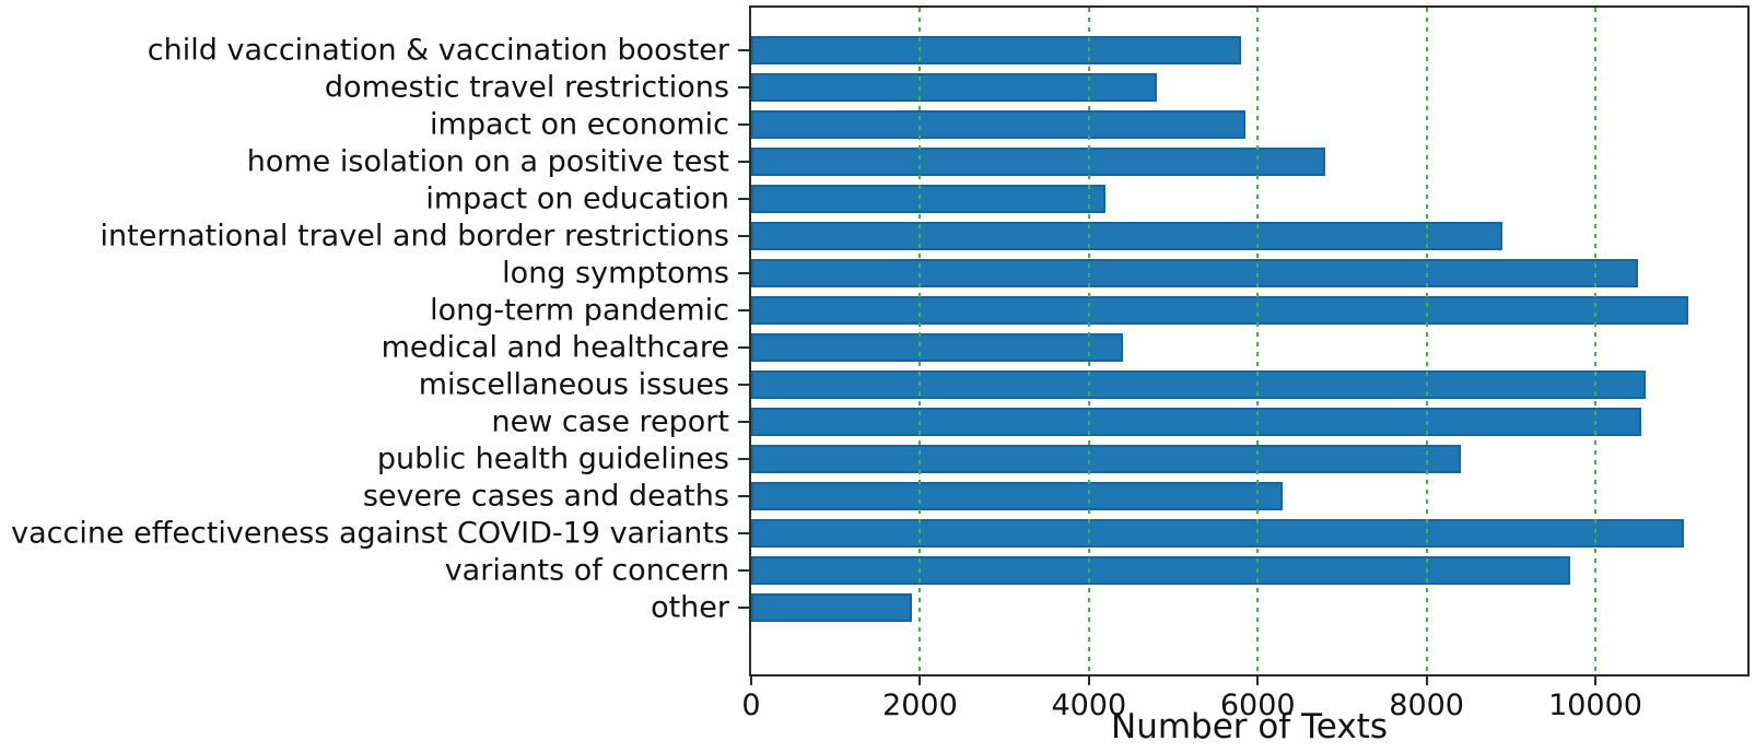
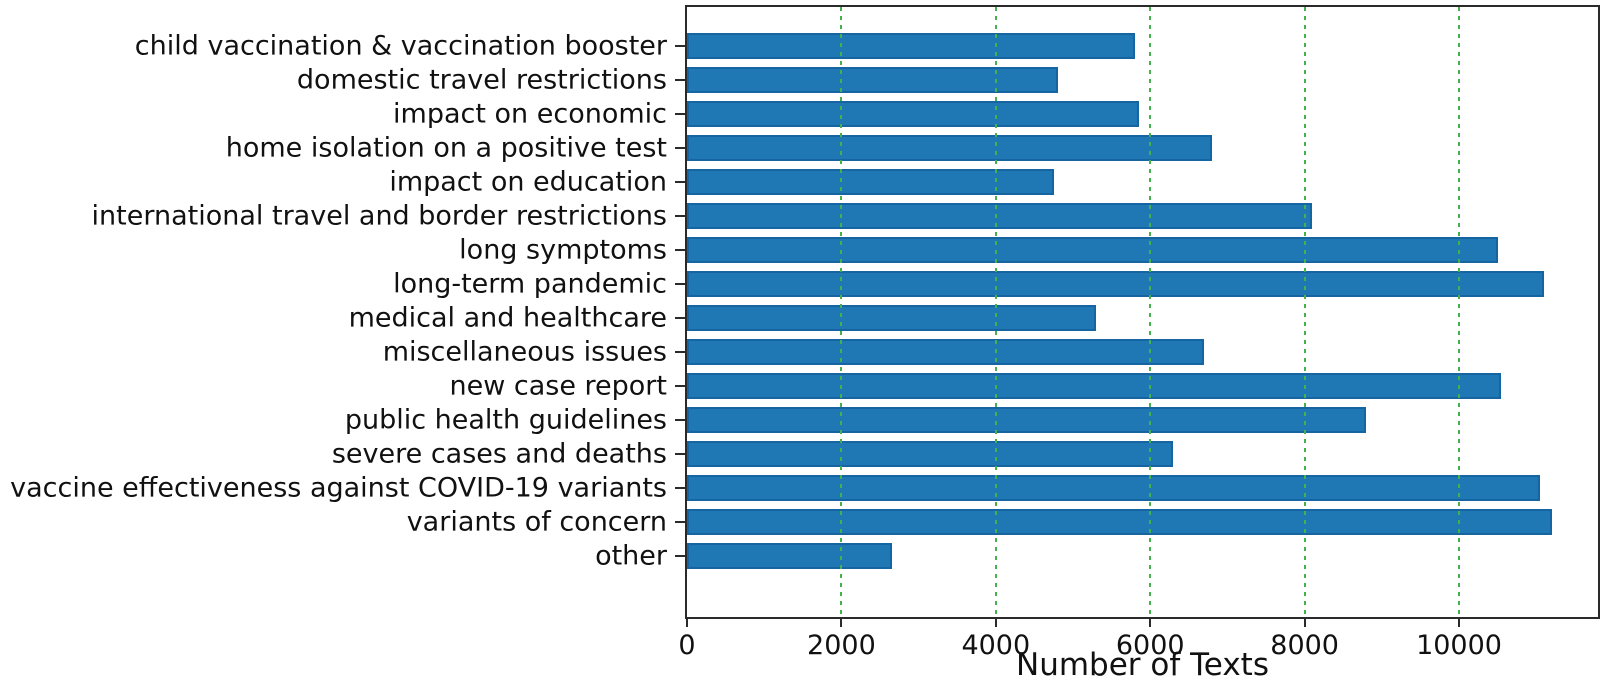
impact on education: 4200 -> 4800
international travel and border restrictions: 8900 -> 8100
medical and healthcare: 4400 -> 5300
miscellaneous issues: 10600 -> 6700
public health guidelines: 8400 -> 8800
variants of concern: 9700 -> 11200
other: 1900 -> 2600
